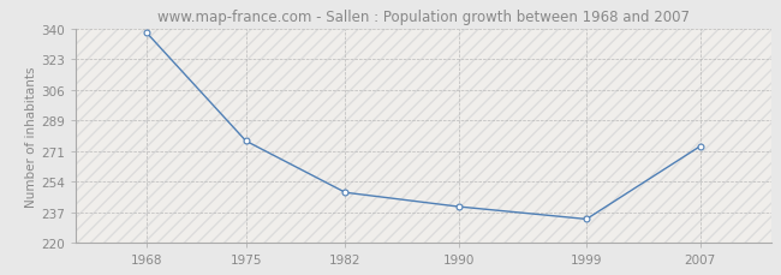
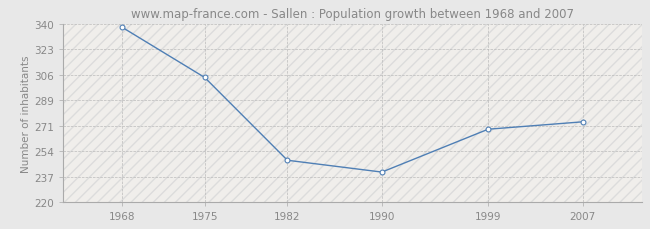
1975: 277 -> 304
1999: 233 -> 269
